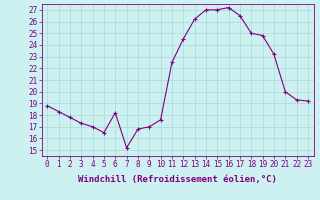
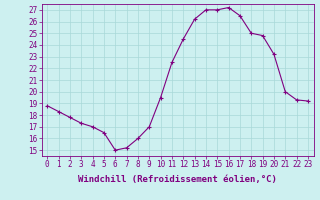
6: 18.2 -> 15.0
8: 16.8 -> 16.0
10: 17.6 -> 19.5
